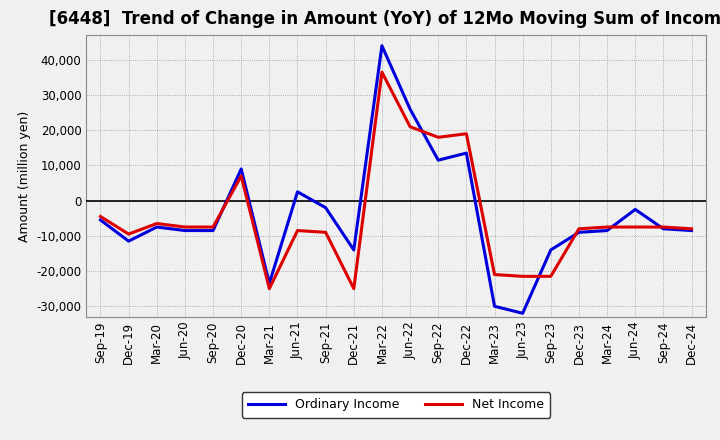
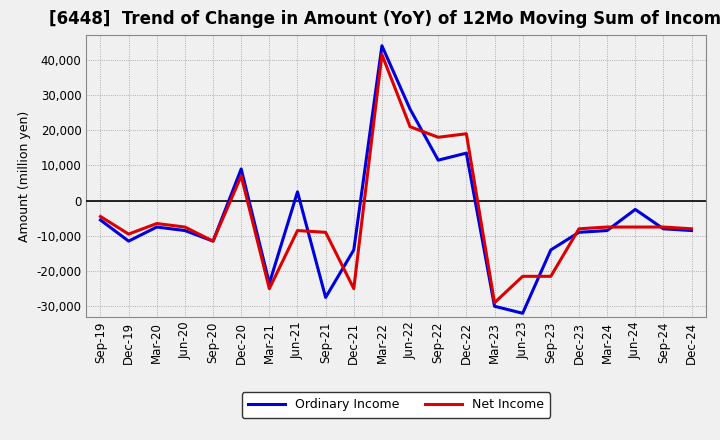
Ordinary Income/Sep-20: -8,500 -> -11,500
Net Income/Sep-20: -7,500 -> -11,500
Ordinary Income/Sep-21: -2,000 -> -27,500
Net Income/Mar-22: 36,500 -> 41,500
Net Income/Mar-23: -21,000 -> -29,000
